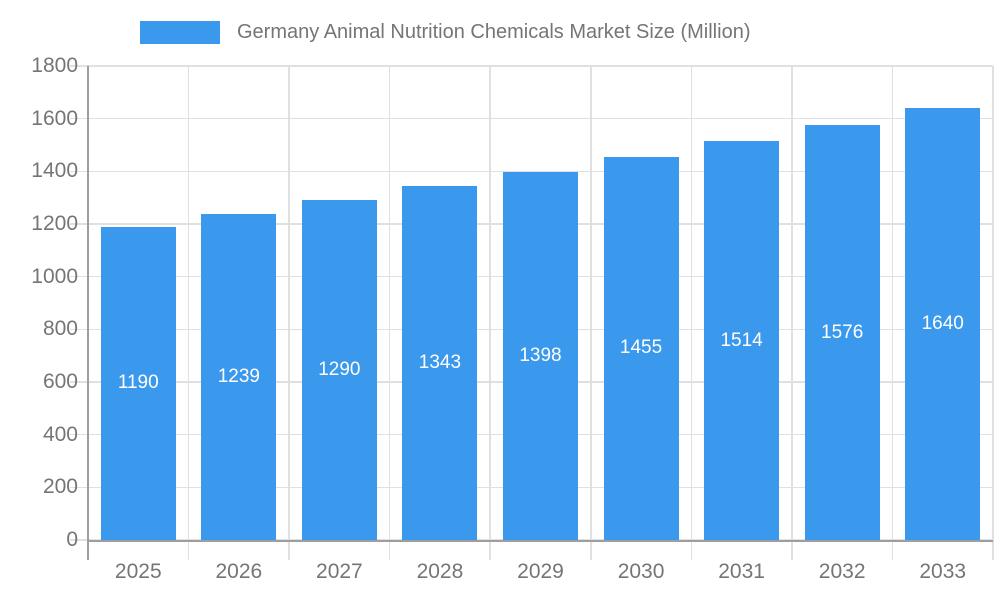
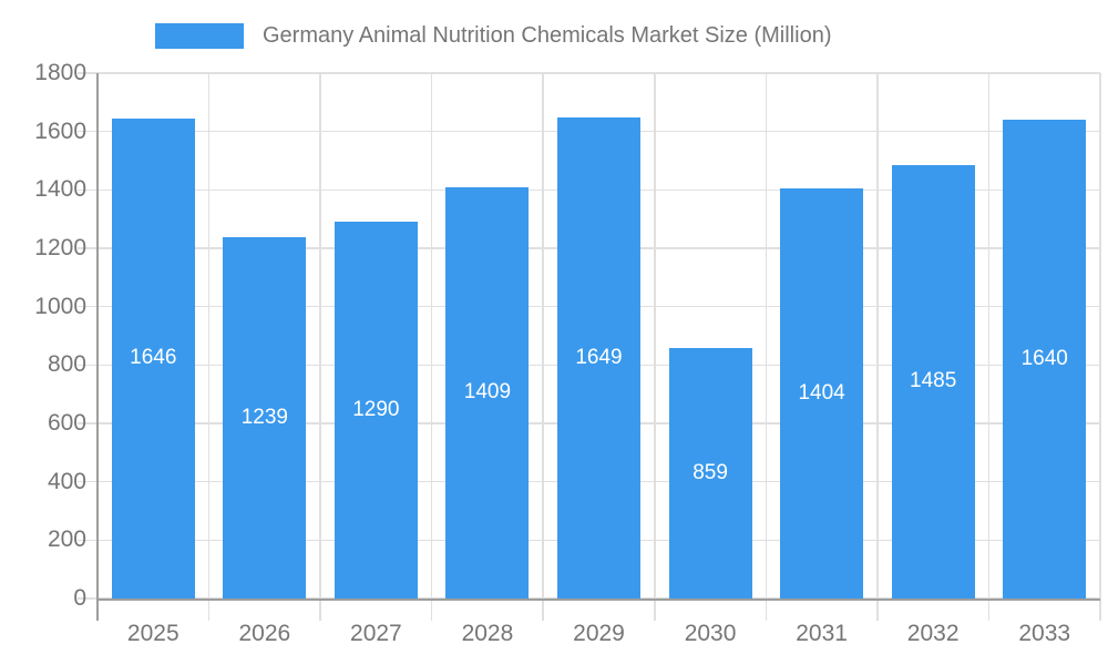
2025: 1190 -> 1646
2028: 1343 -> 1409
2029: 1398 -> 1649
2030: 1455 -> 859
2031: 1514 -> 1404
2032: 1576 -> 1485
